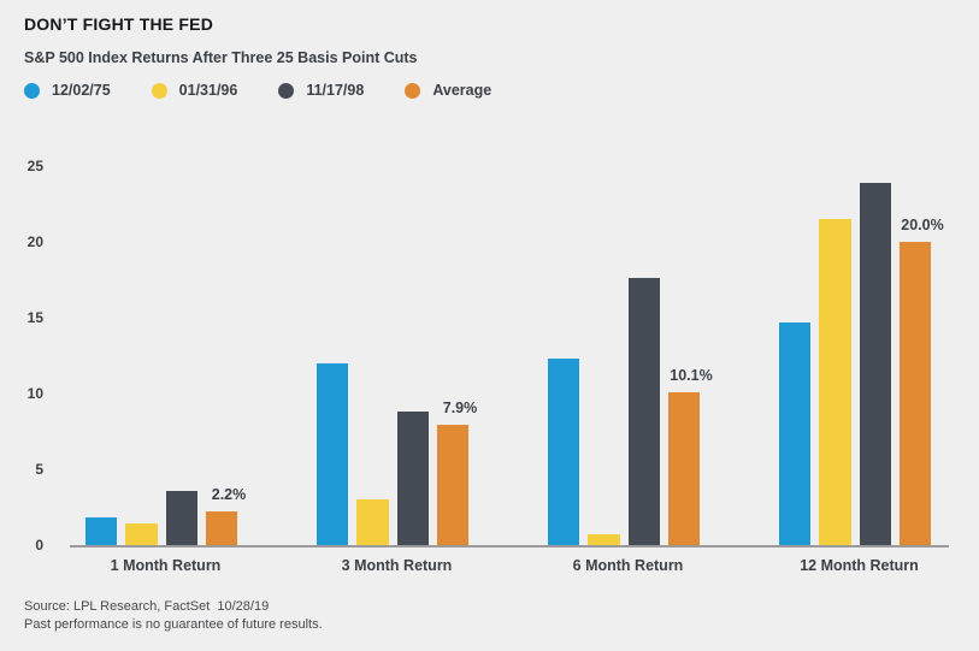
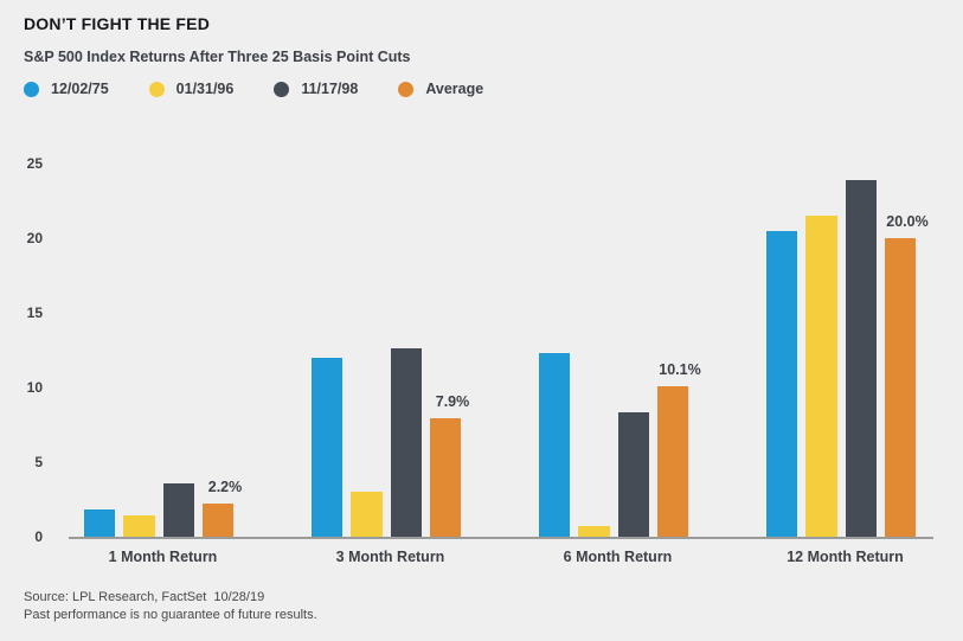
11/17/98/3 Month Return: 8.8 -> 12.6
11/17/98/6 Month Return: 17.6 -> 8.3
12/02/75/12 Month Return: 14.7 -> 20.5
